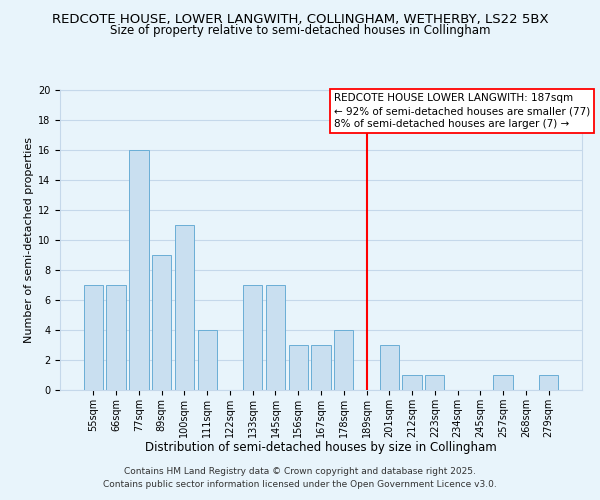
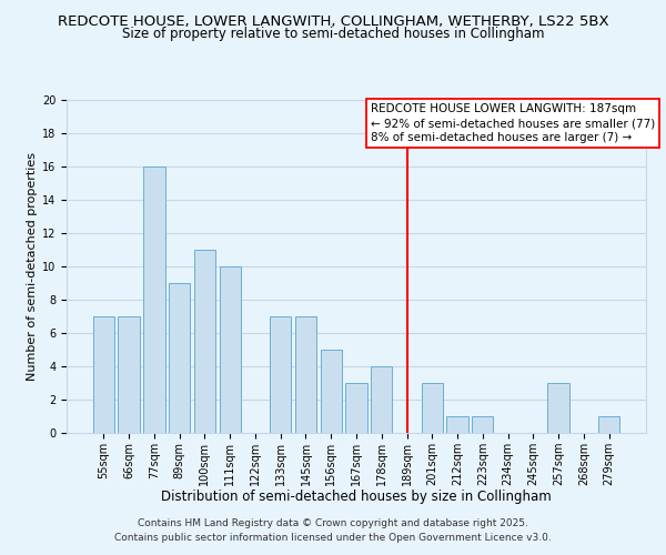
111sqm: 4 -> 10
156sqm: 3 -> 5
257sqm: 1 -> 3
